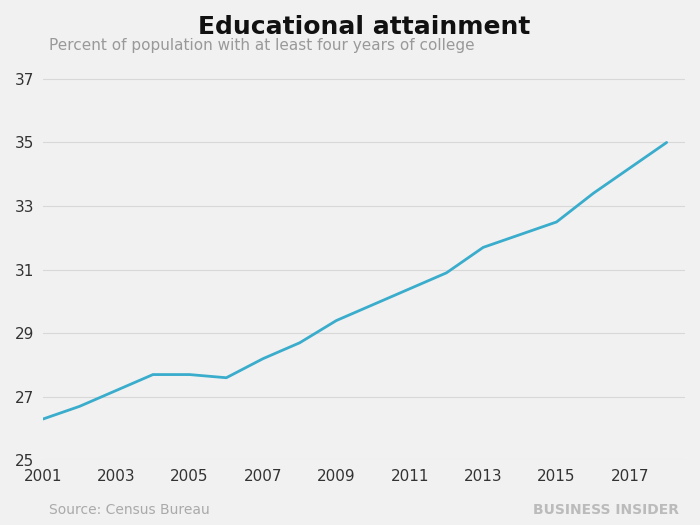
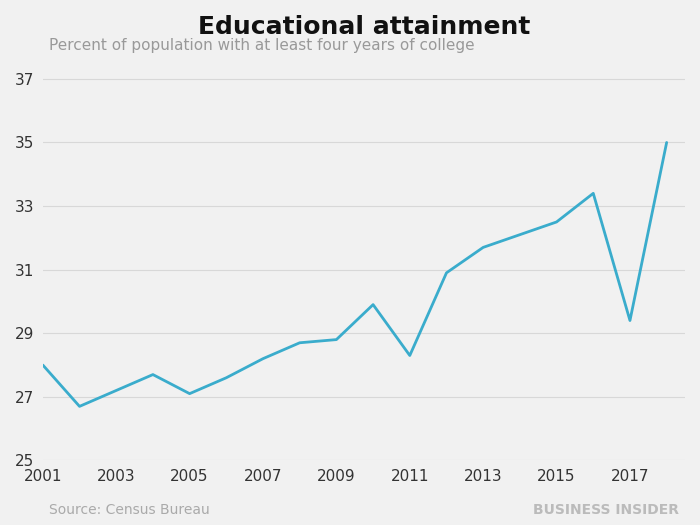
2001: 26.3 -> 28.0
2005: 27.7 -> 27.1
2009: 29.4 -> 28.8
2011: 30.4 -> 28.3
2017: 34.2 -> 29.4
